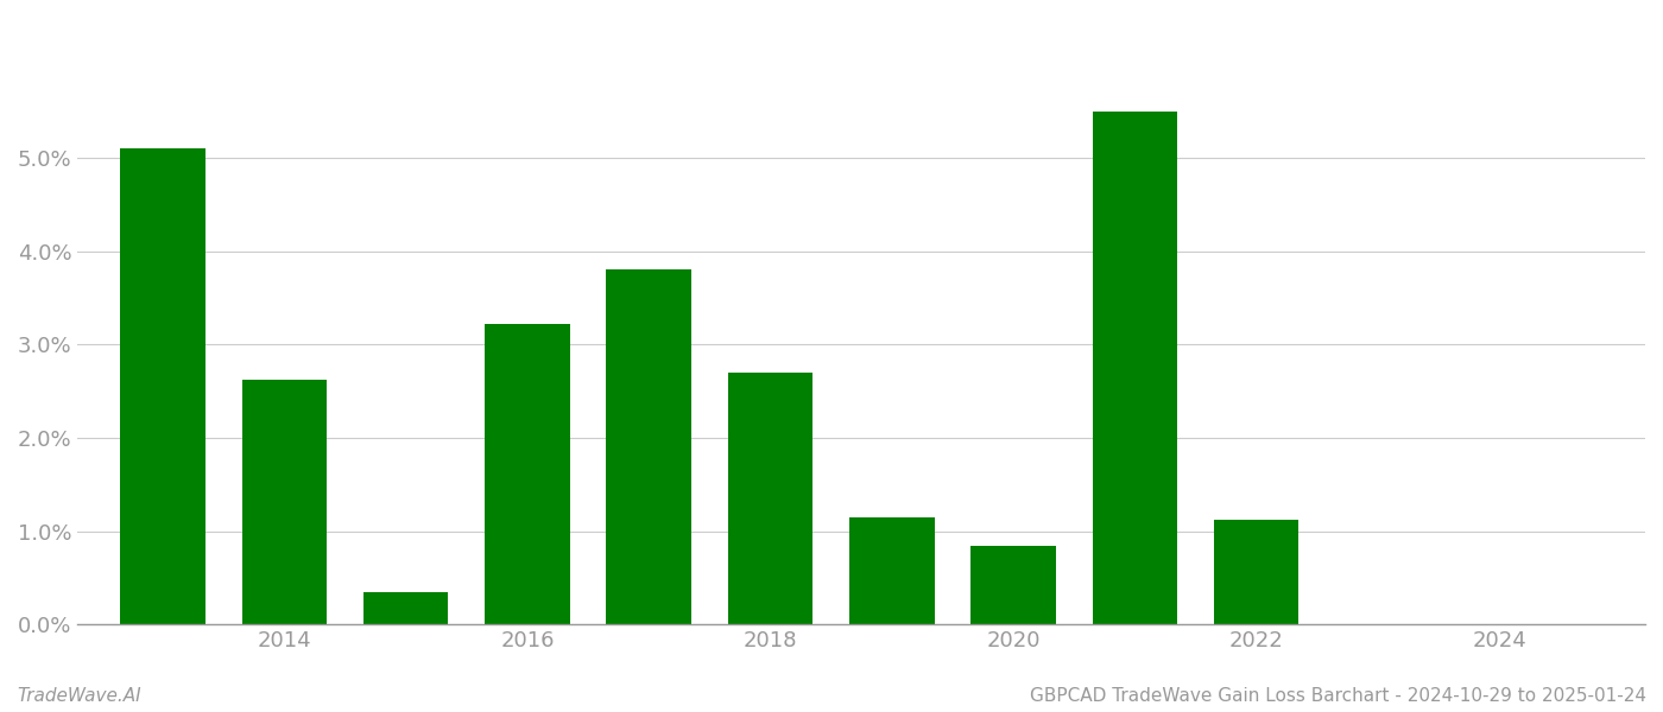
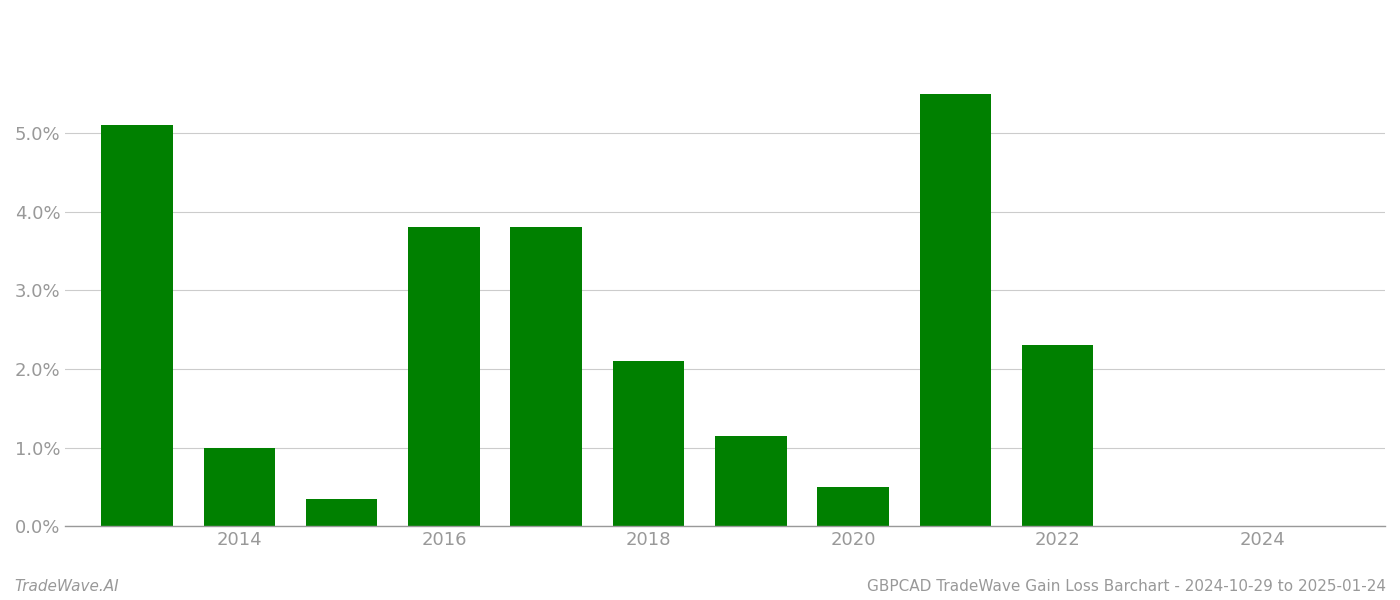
2014: 2.62% -> 1.00%
2016: 3.22% -> 3.80%
2018: 2.70% -> 2.10%
2020: 0.84% -> 0.50%
2022: 1.12% -> 2.30%
